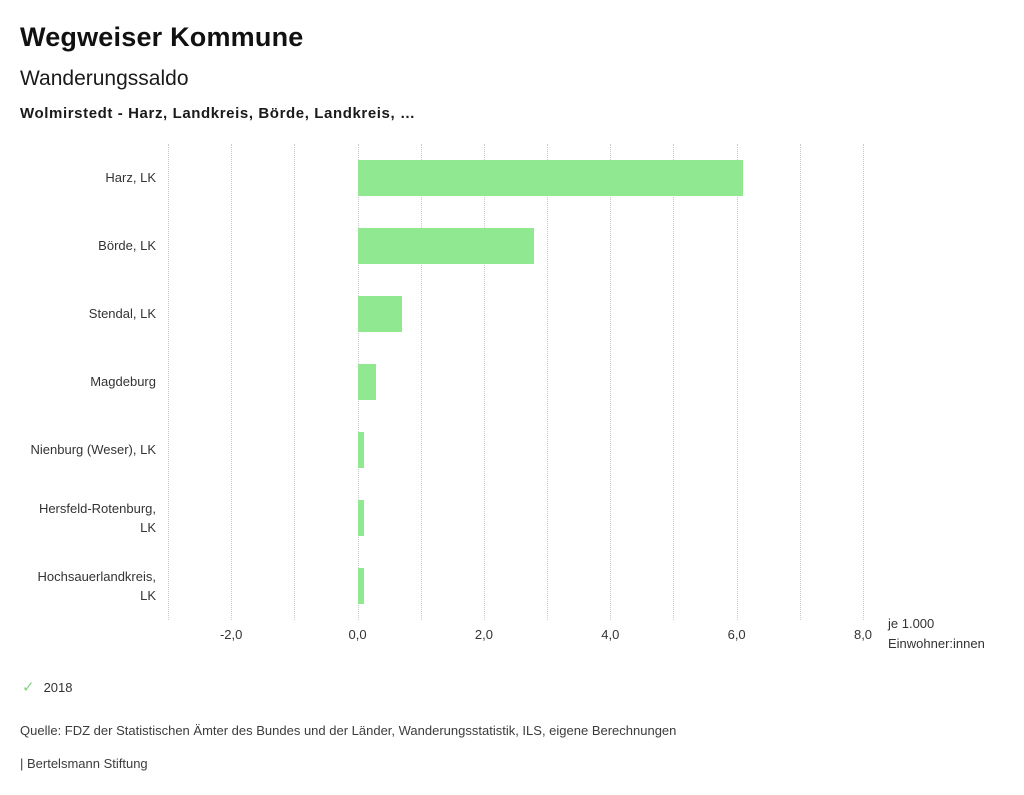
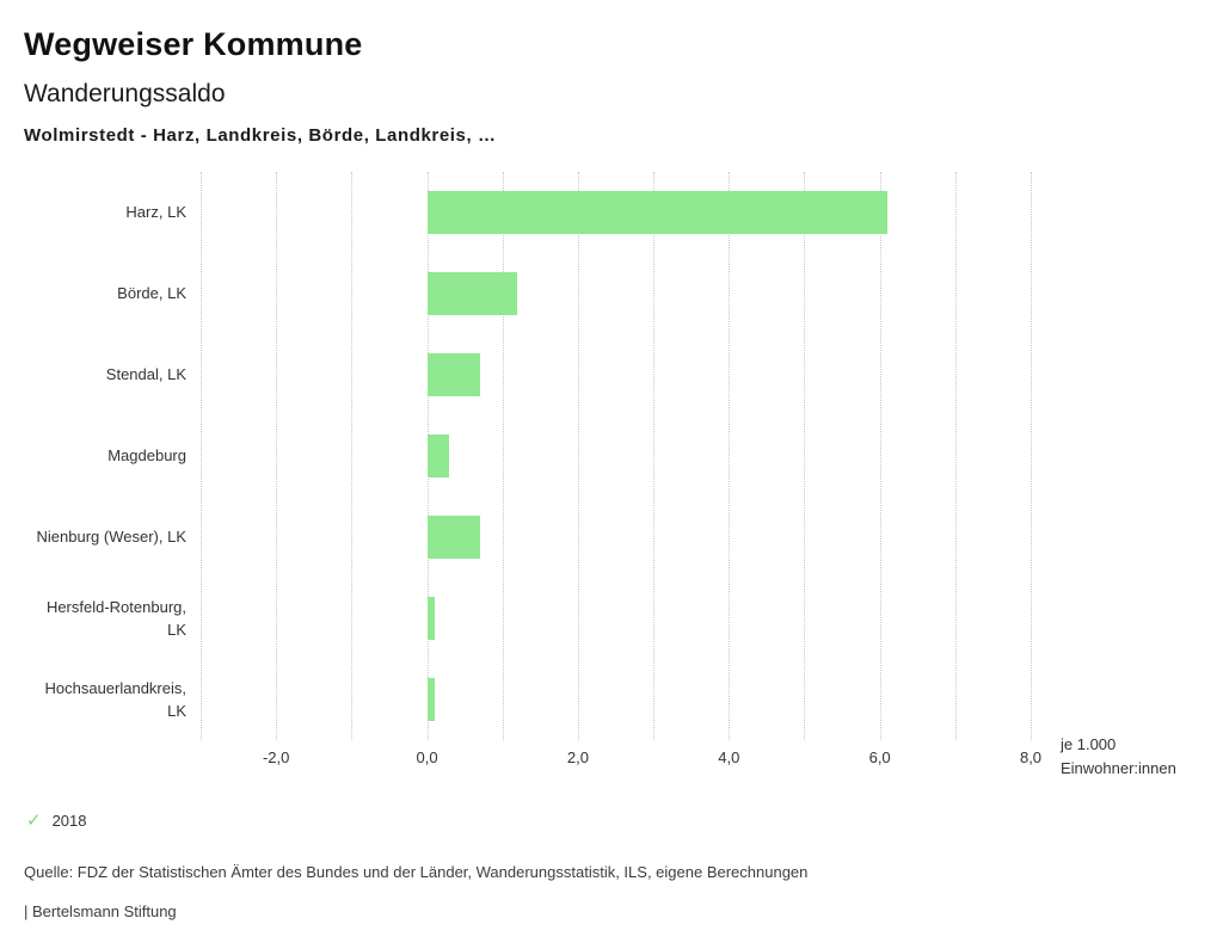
Börde, LK: 2,8 -> 1,2
Nienburg (Weser), LK: 0,1 -> 0,7
